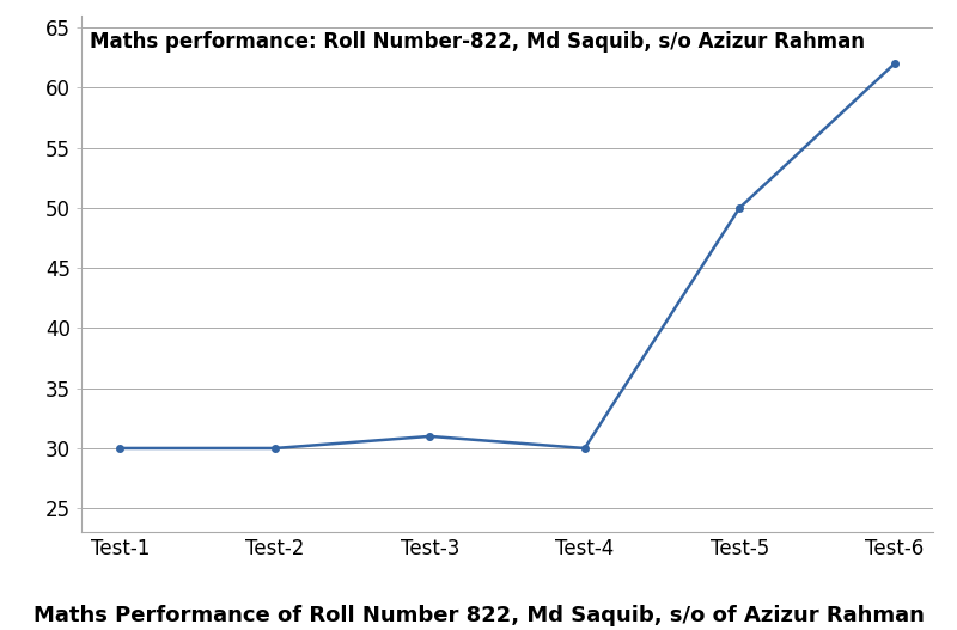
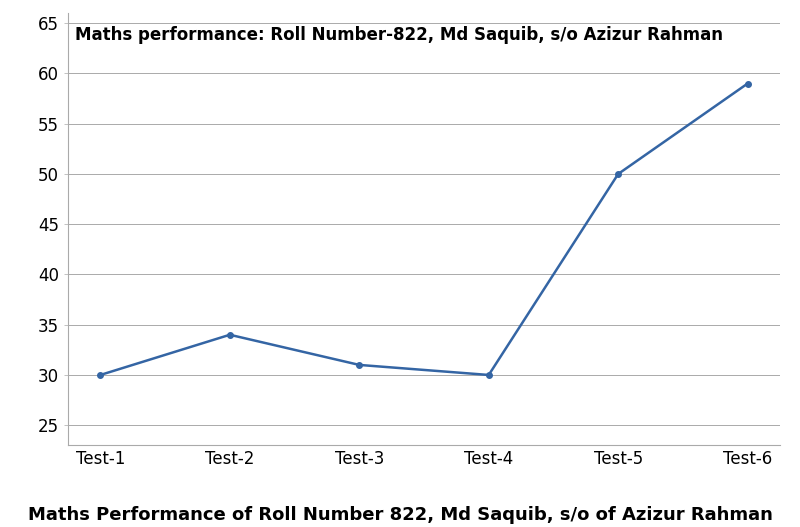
Test-2: 30 -> 34
Test-6: 62 -> 59
